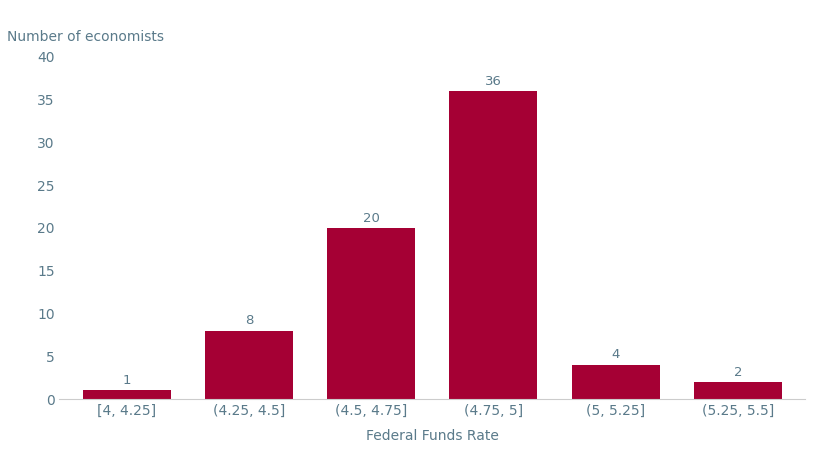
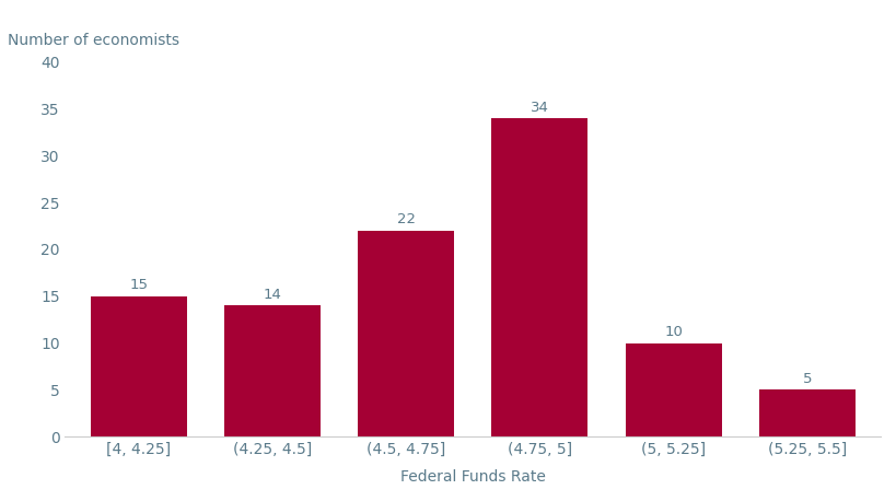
[4, 4.25]: 1 -> 15
(4.25, 4.5]: 8 -> 14
(4.5, 4.75]: 20 -> 22
(4.75, 5]: 36 -> 34
(5, 5.25]: 4 -> 10
(5.25, 5.5]: 2 -> 5
